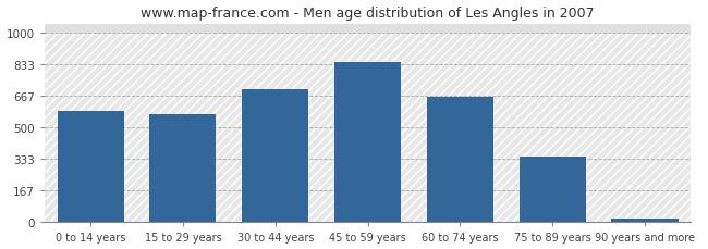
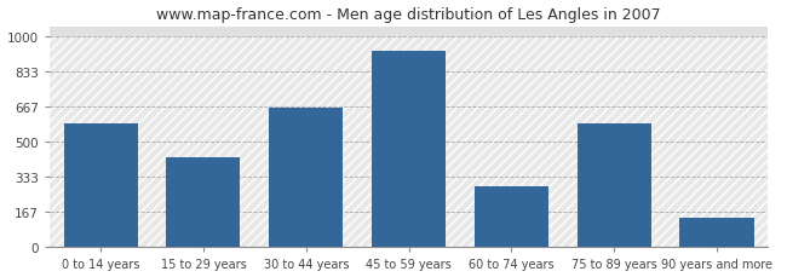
15 to 29 years: 570 -> 430
30 to 44 years: 700 -> 660
45 to 59 years: 840 -> 930
60 to 74 years: 660 -> 290
75 to 89 years: 340 -> 590
90 years and more: 20 -> 140
